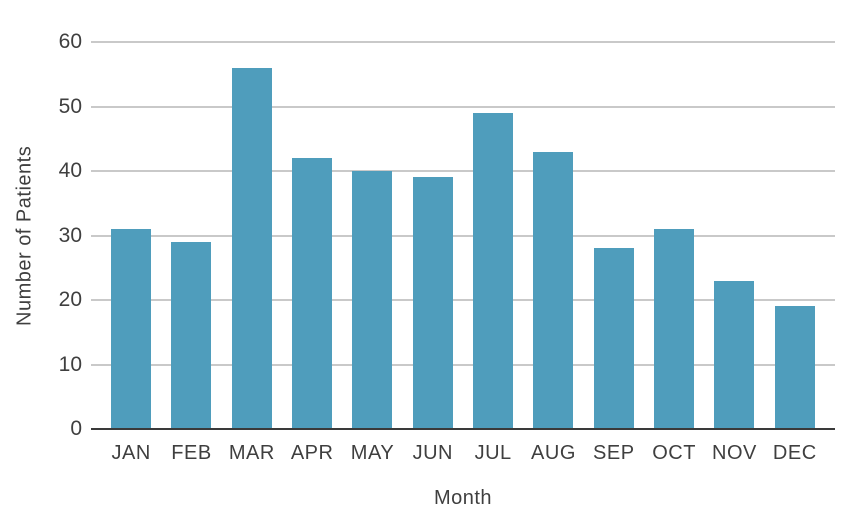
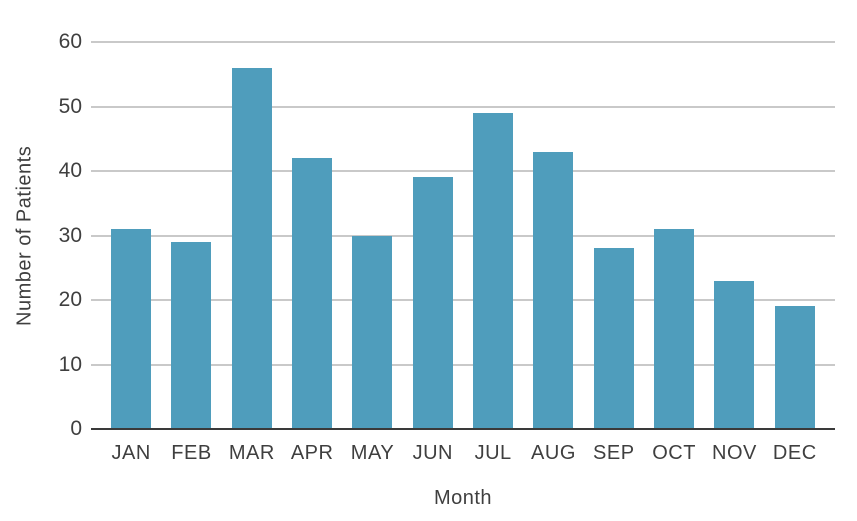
MAY: 40 -> 30
